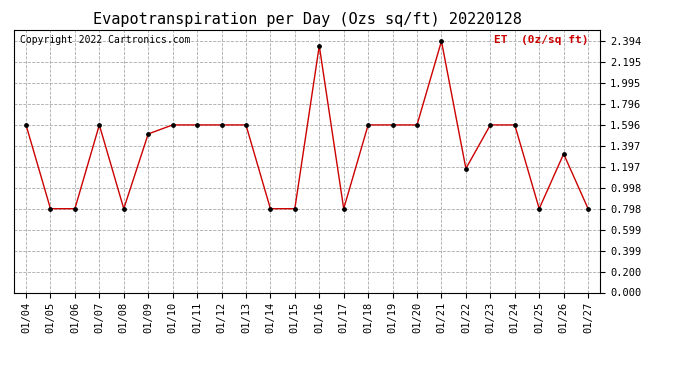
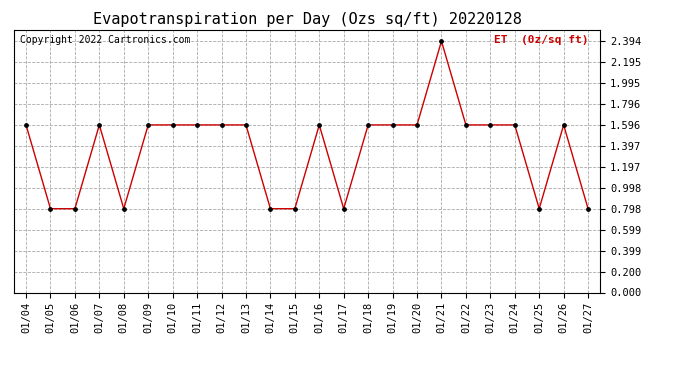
01/09: 1.51 -> 1.60
01/16: 2.35 -> 1.60
01/22: 1.18 -> 1.60
01/26: 1.32 -> 1.60
